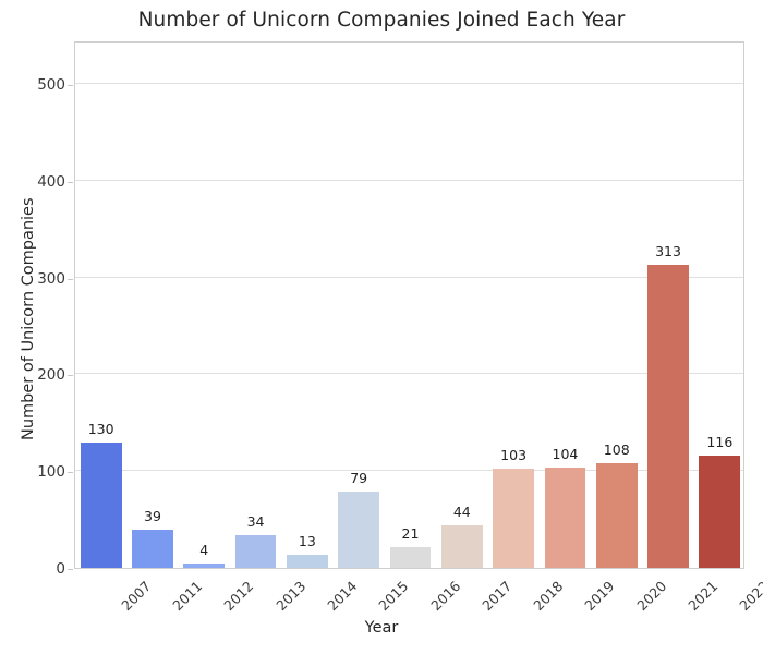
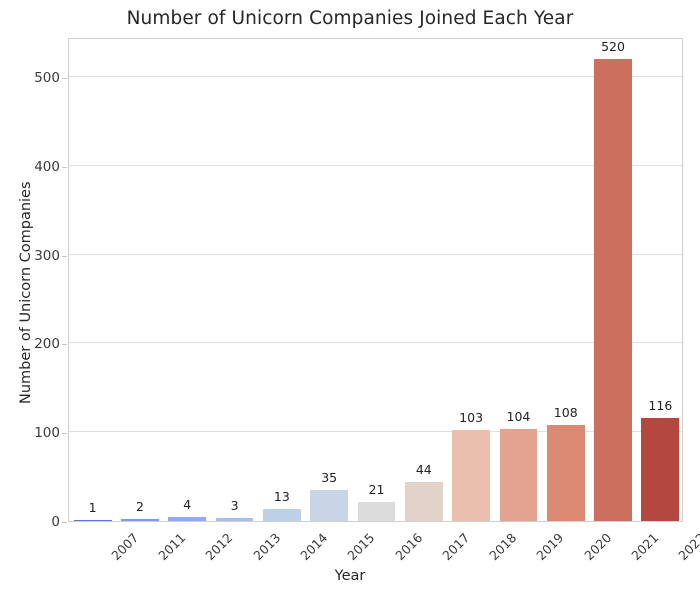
2007: 130 -> 1
2011: 39 -> 2
2013: 34 -> 3
2015: 79 -> 35
2021: 313 -> 520
